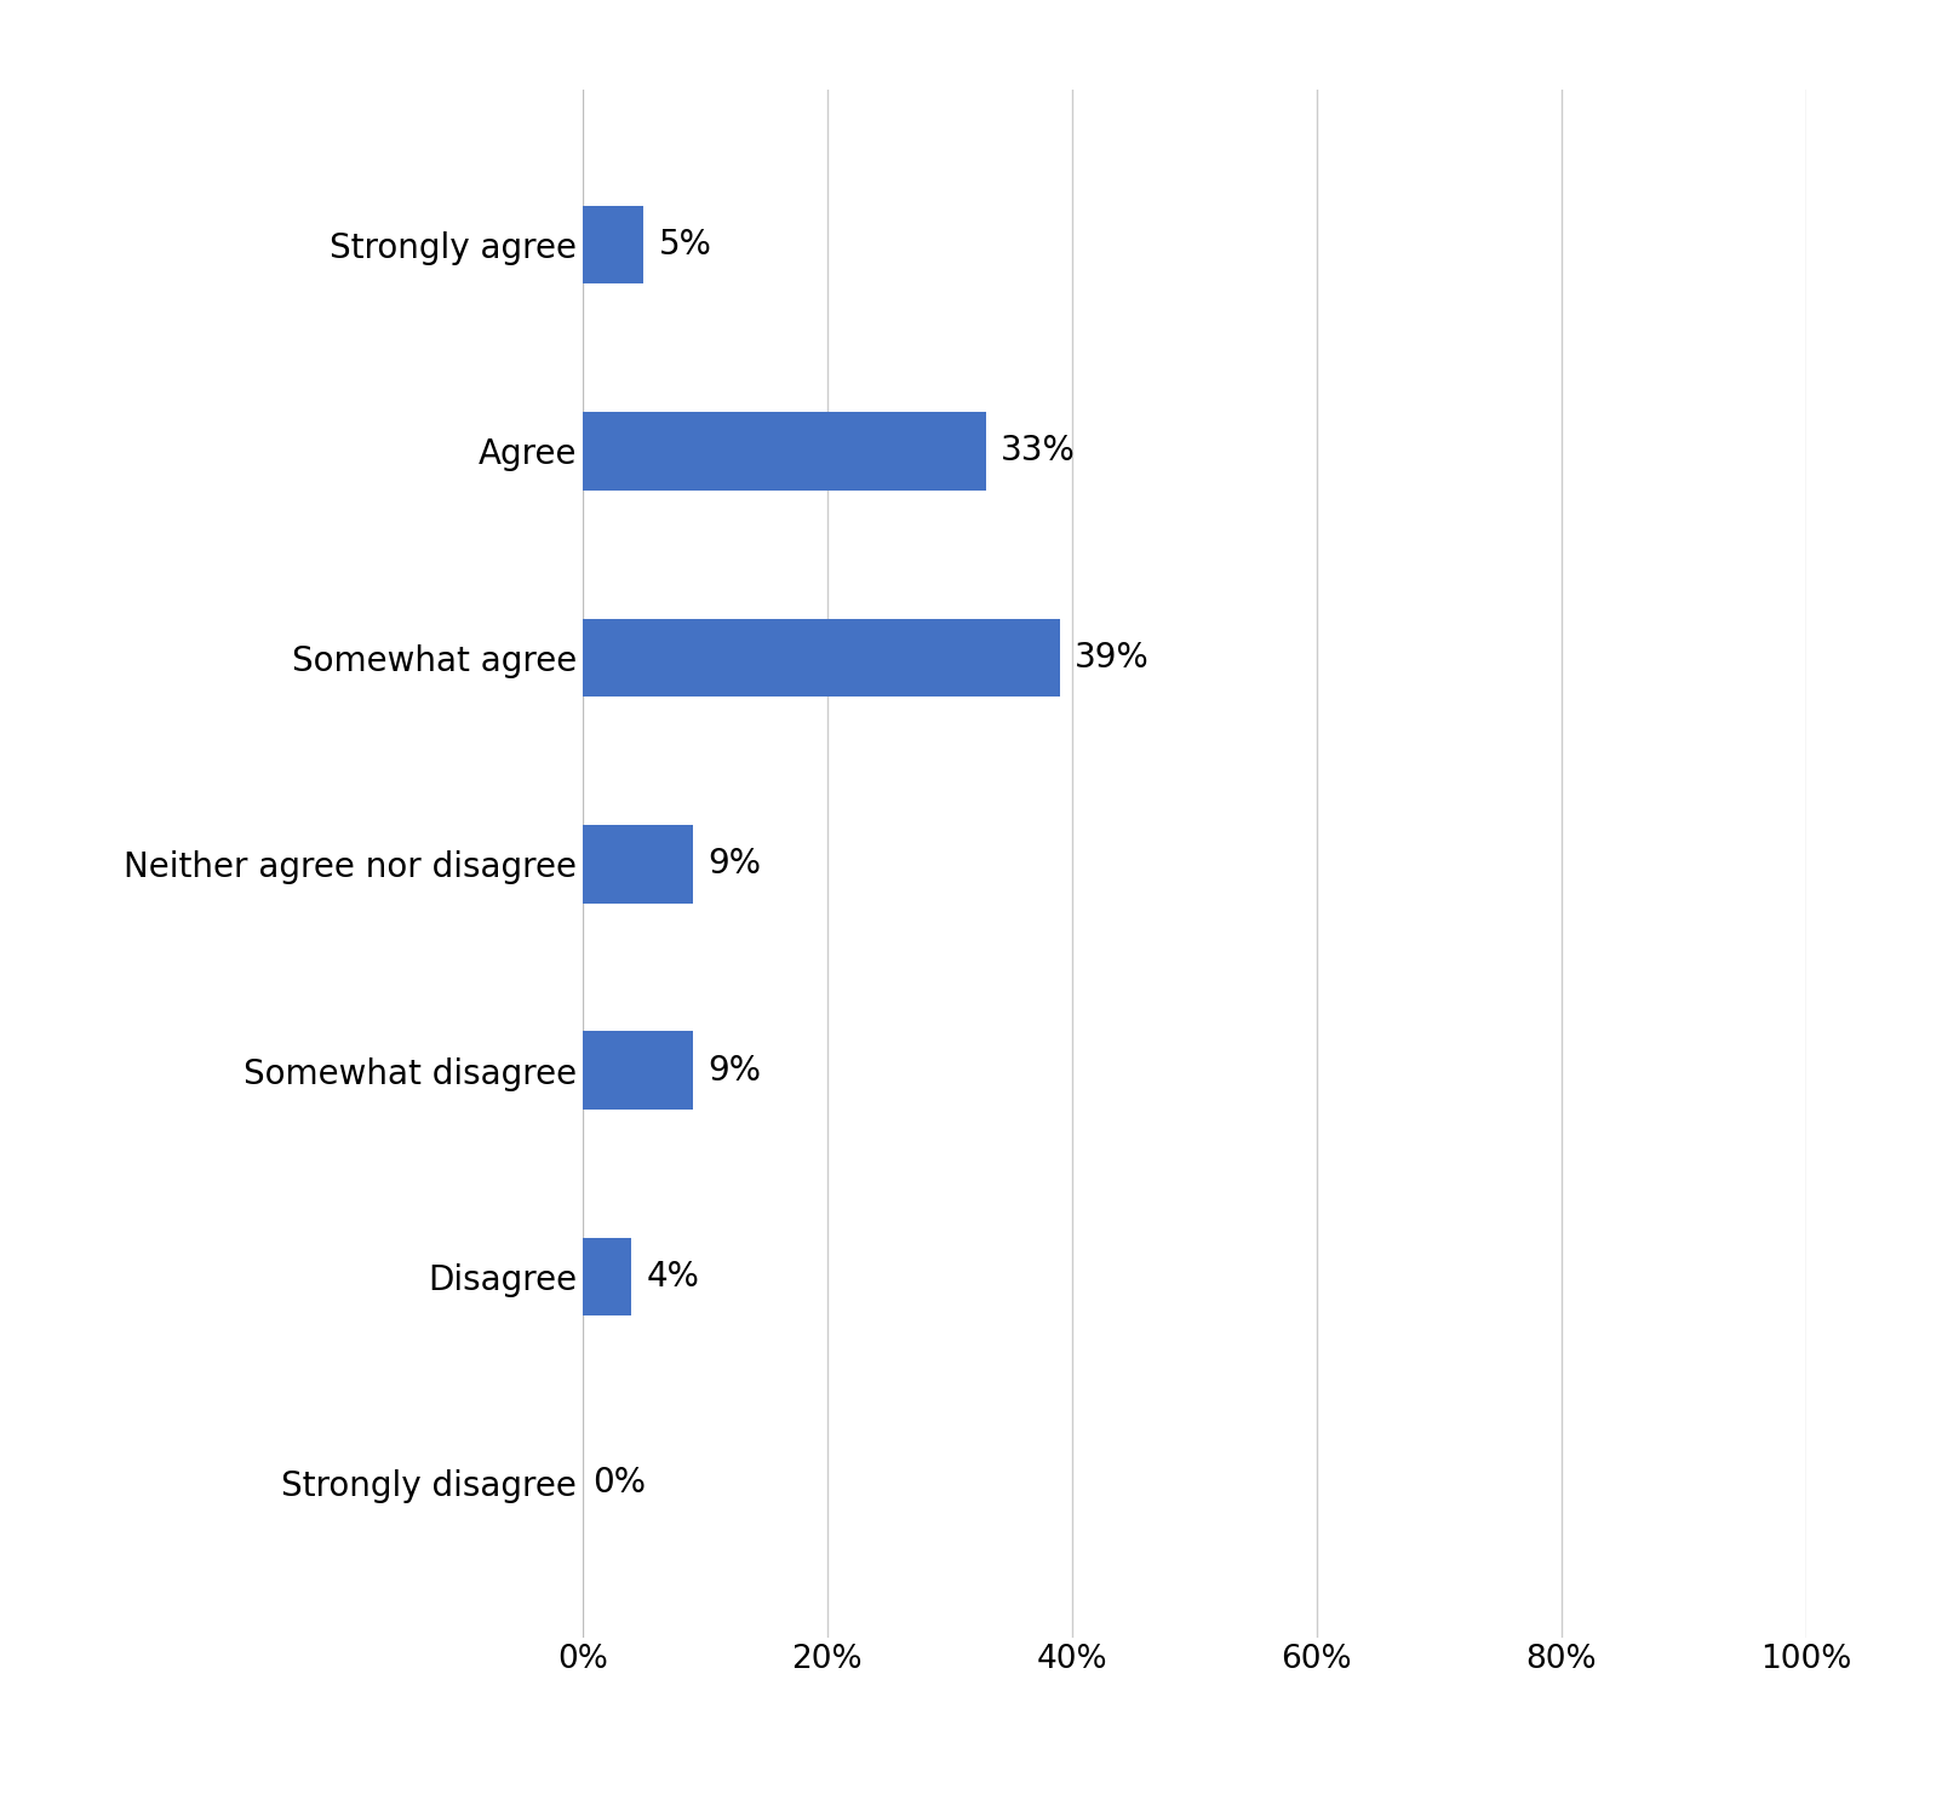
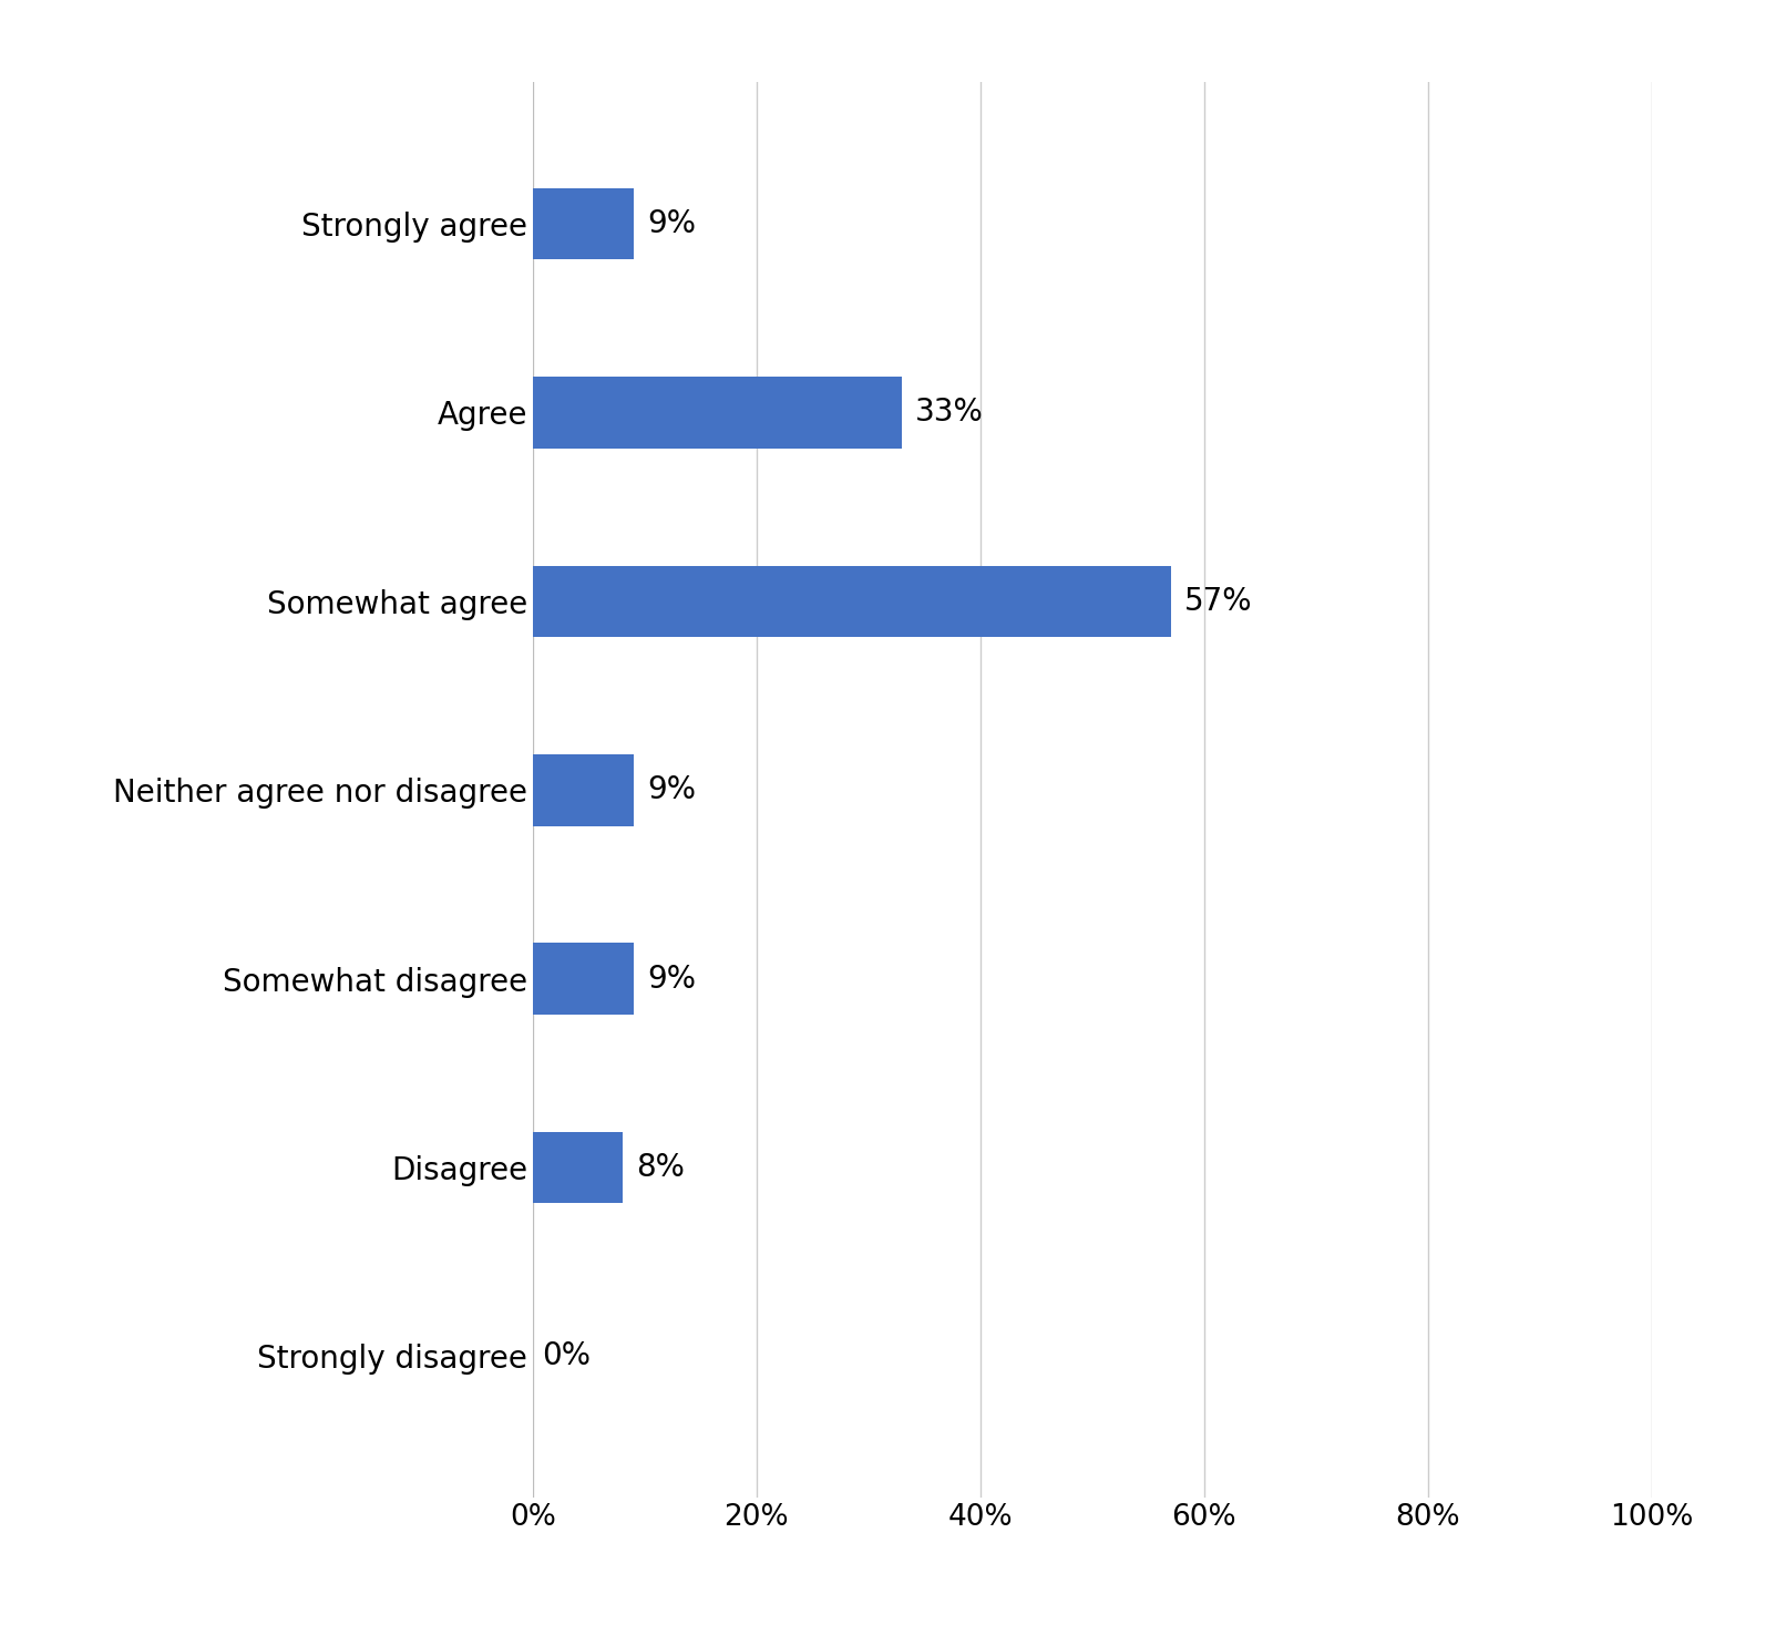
Strongly agree: 5% -> 9%
Somewhat agree: 39% -> 57%
Disagree: 4% -> 8%
